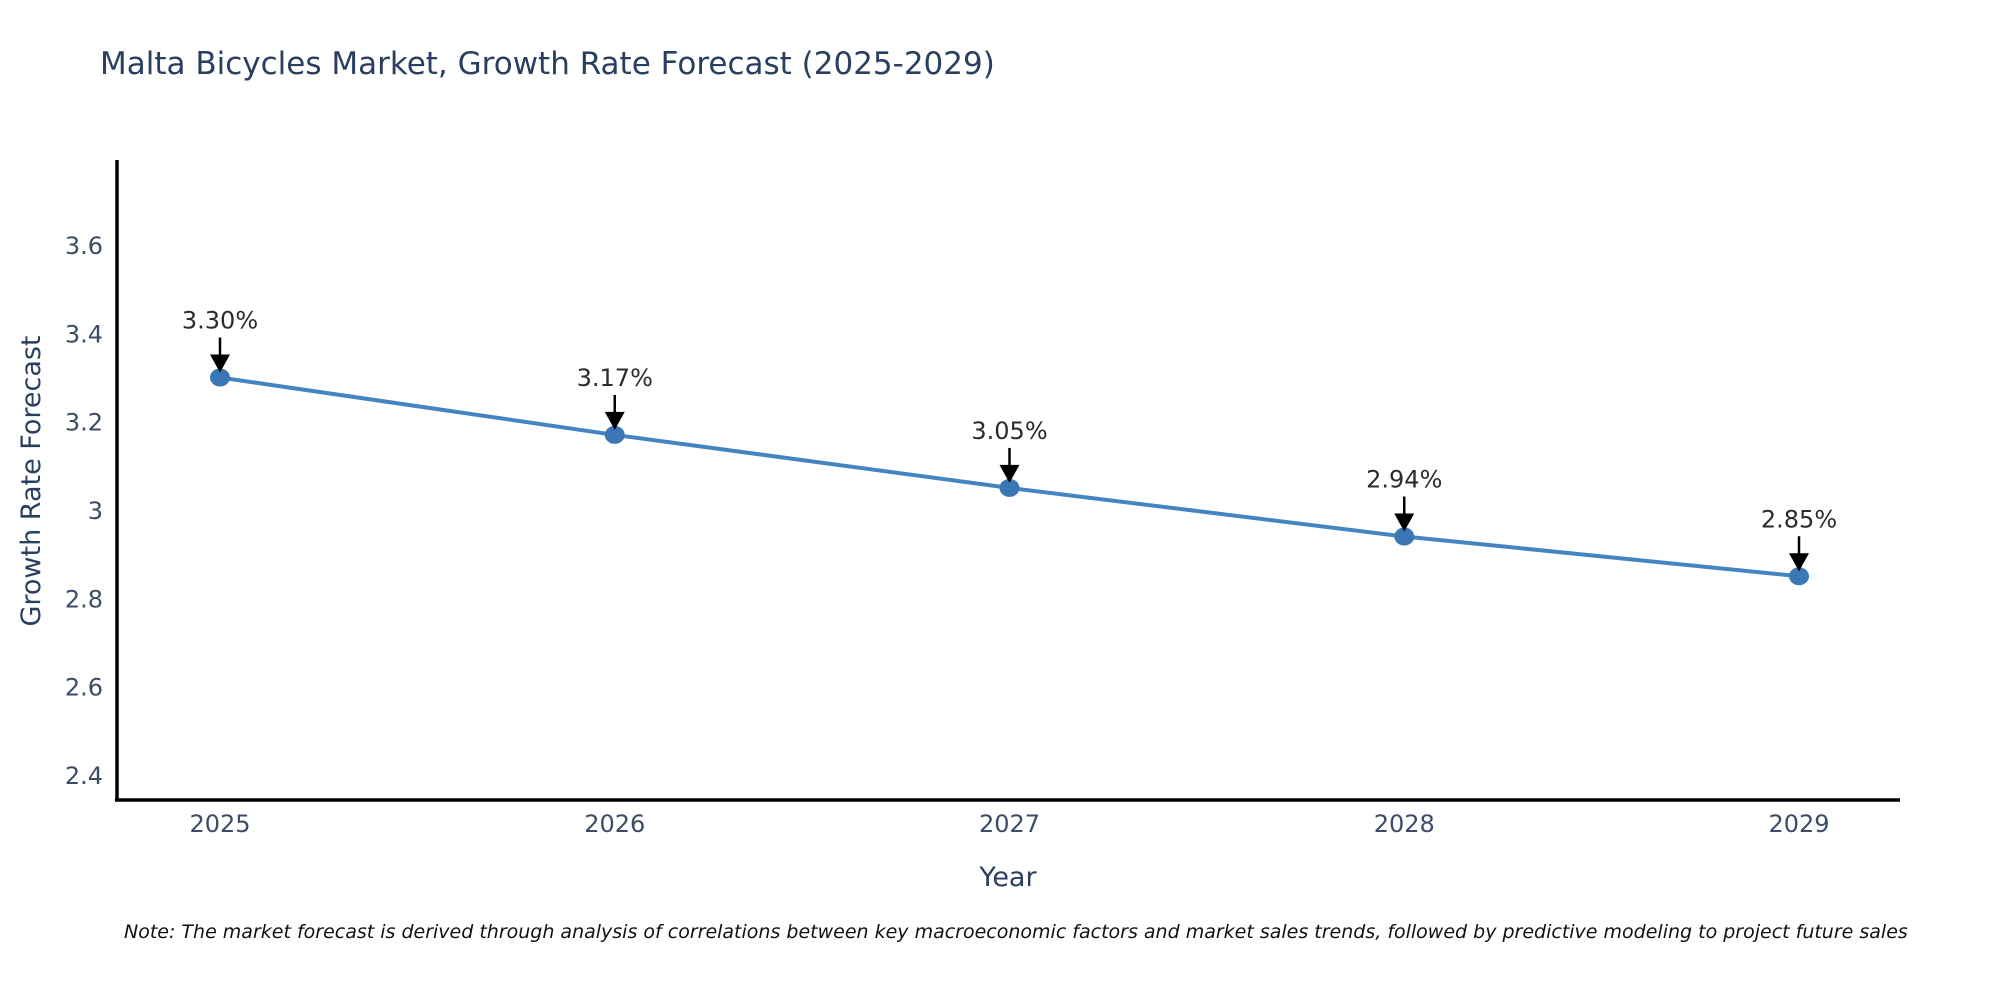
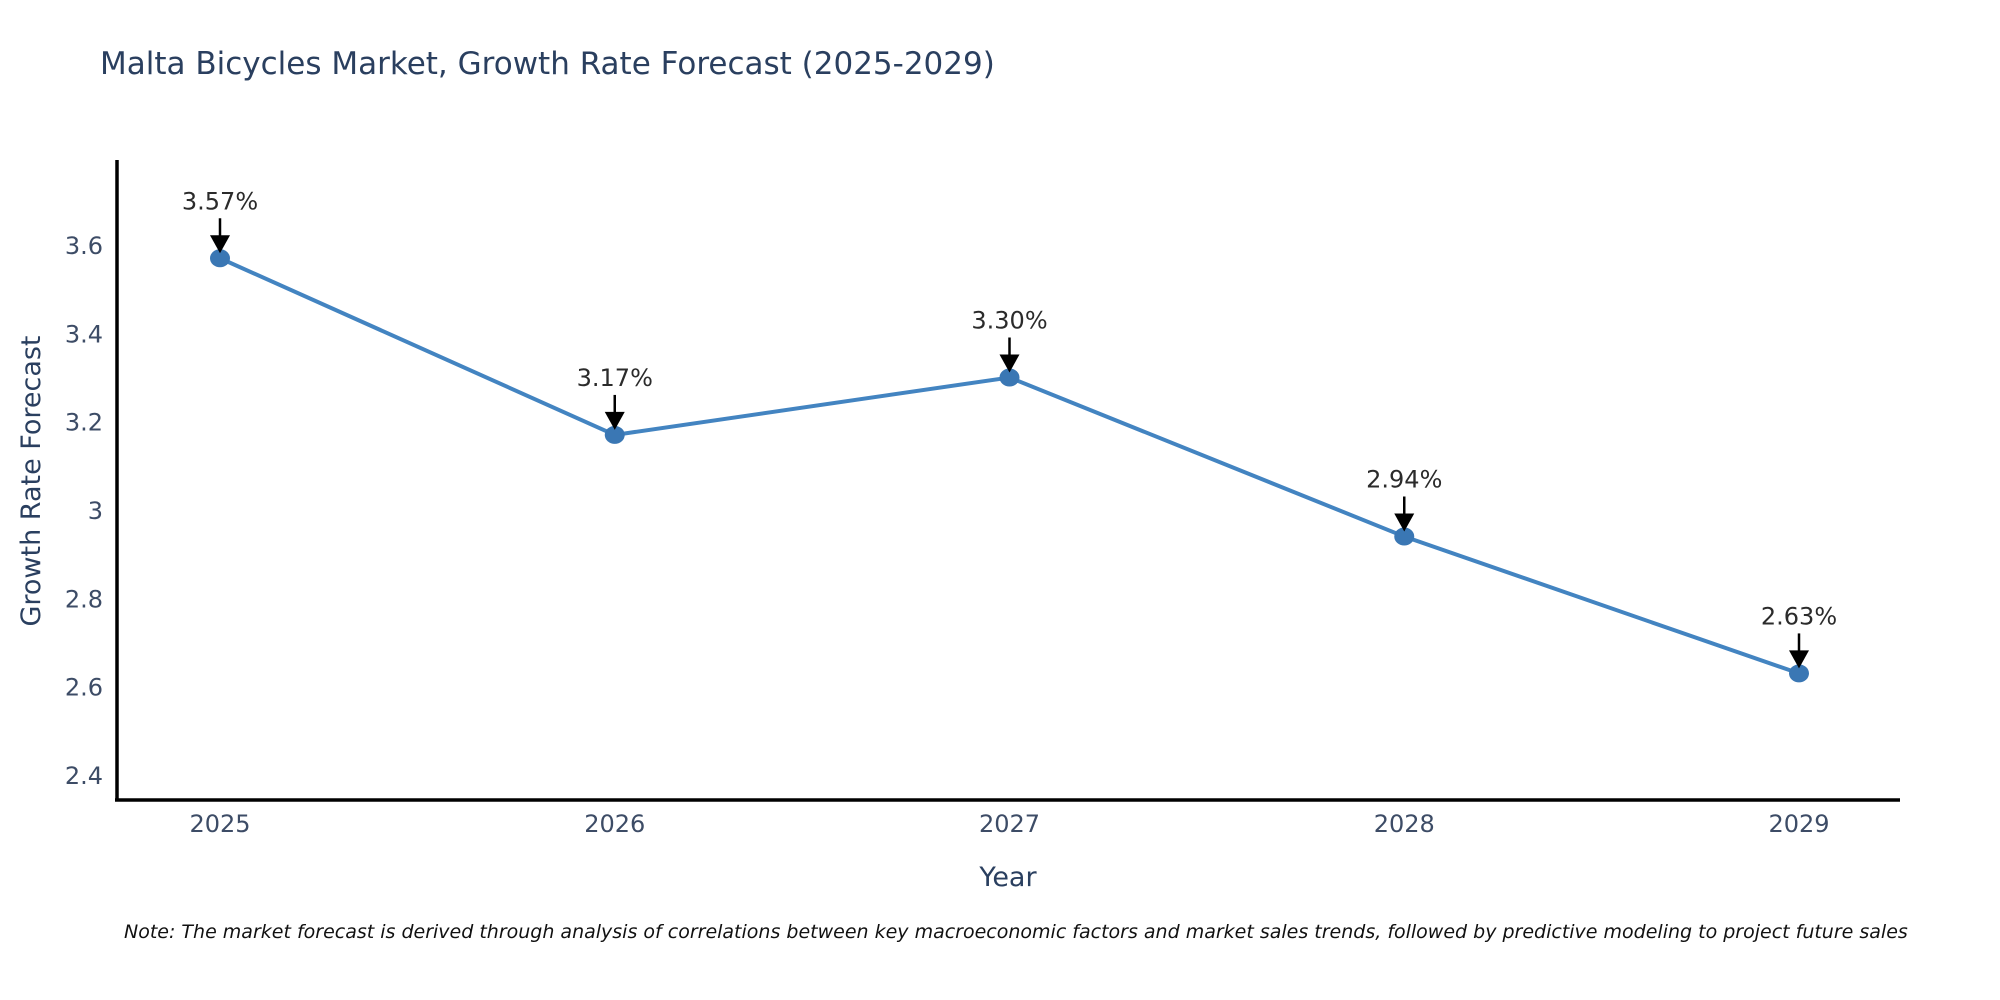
2025: 3.30% -> 3.57%
2027: 3.05% -> 3.30%
2029: 2.85% -> 2.63%
